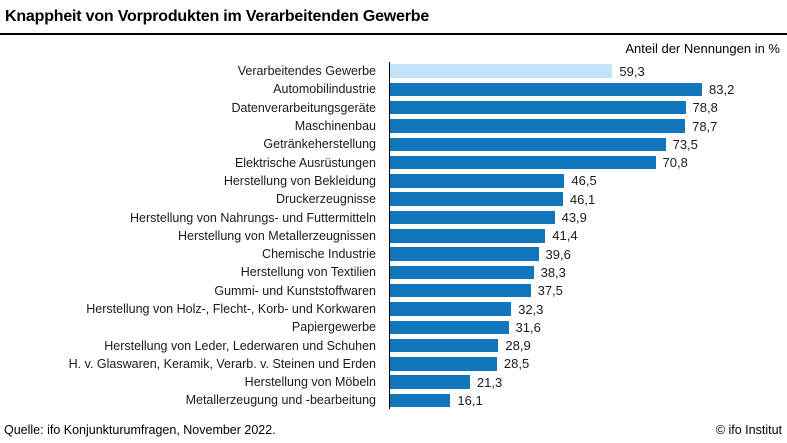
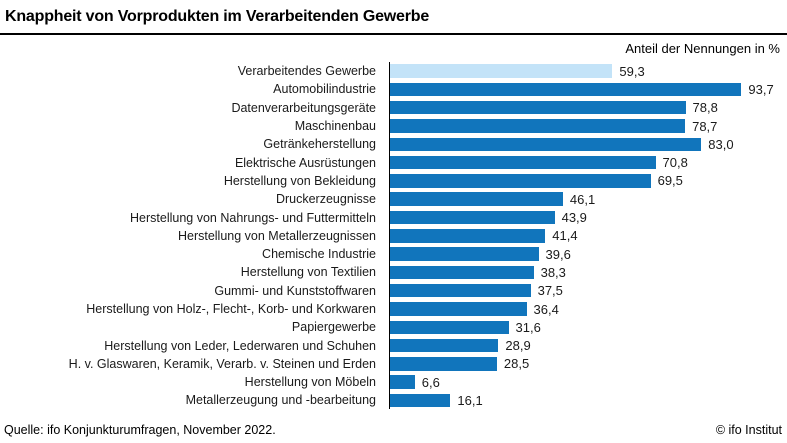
Automobilindustrie: 83,2 -> 93,7
Getränkeherstellung: 73,5 -> 83,0
Herstellung von Bekleidung: 46,5 -> 69,5
Herstellung von Holz-, Flecht-, Korb- und Korkwaren: 32,3 -> 36,4
Herstellung von Möbeln: 21,3 -> 6,6
